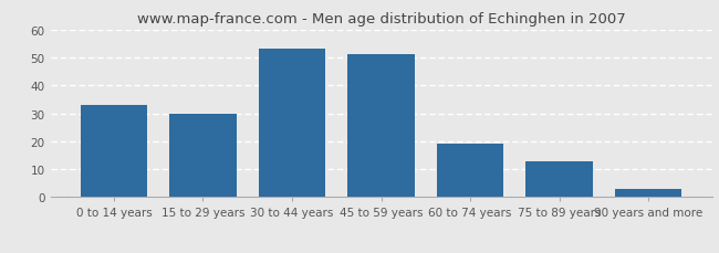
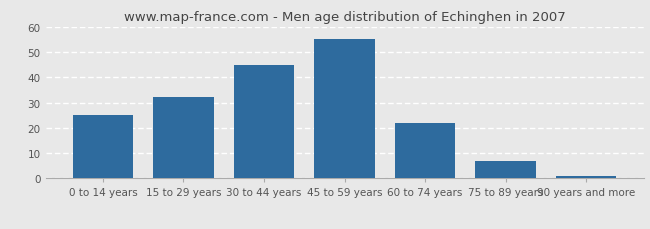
0 to 14 years: 33 -> 25
15 to 29 years: 30 -> 32
30 to 44 years: 53 -> 45
45 to 59 years: 51 -> 55
60 to 74 years: 19 -> 22
75 to 89 years: 13 -> 7
90 years and more: 3 -> 1
